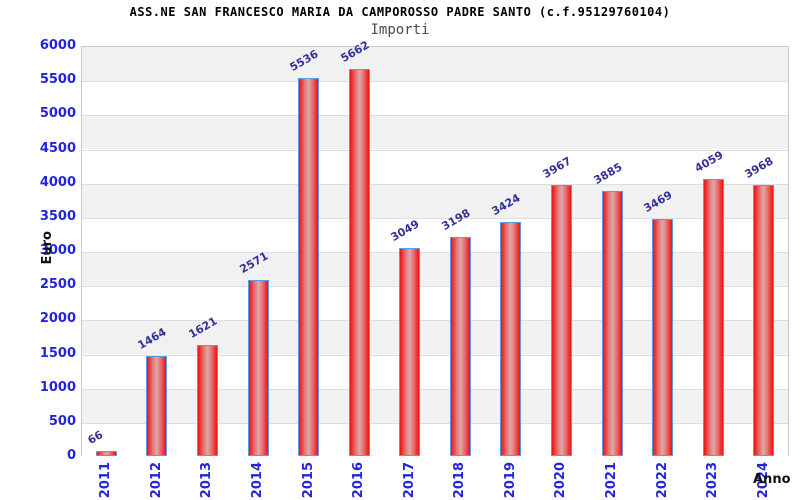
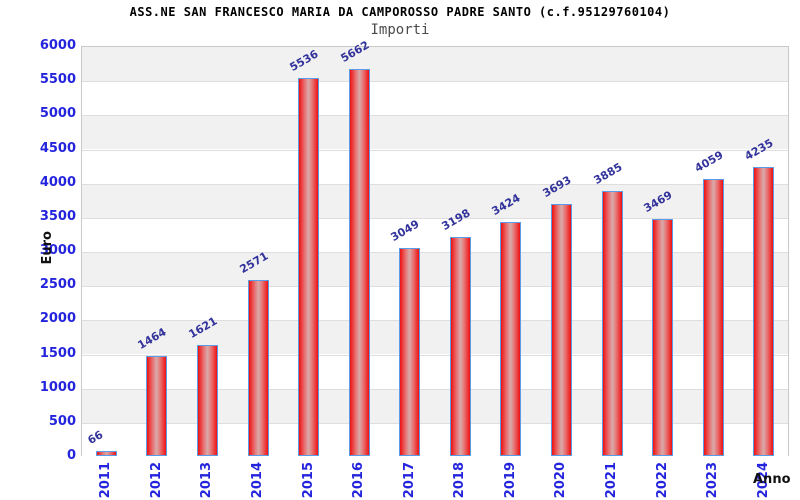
2020: 3967 -> 3693
2024: 3968 -> 4235
